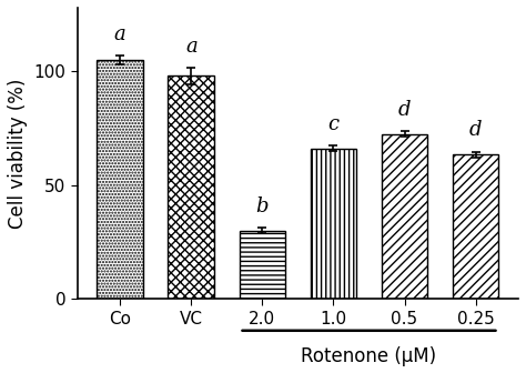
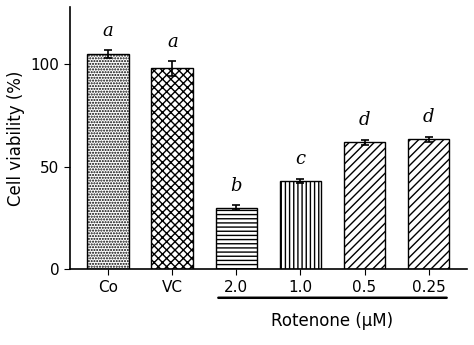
1.0: 66.0 -> 43.0
0.5: 72.5 -> 62.0
